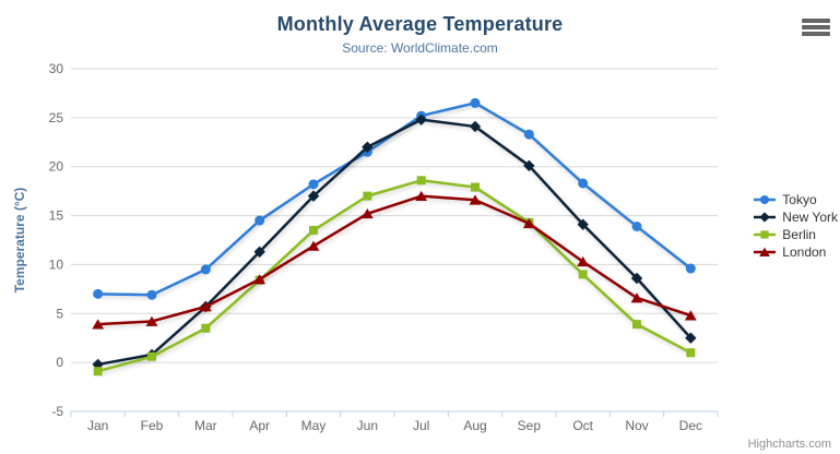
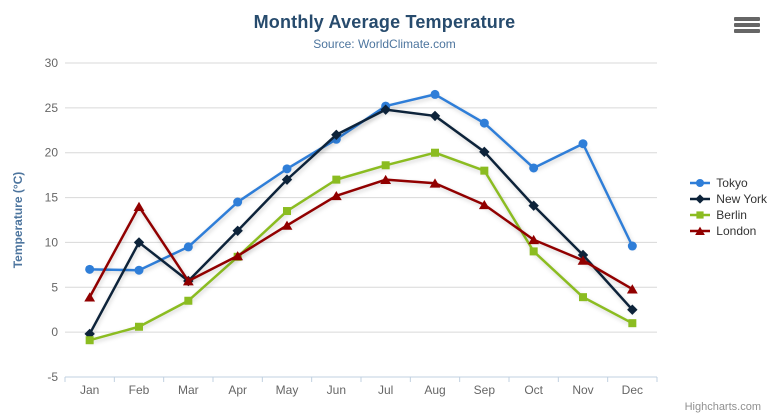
New York/Feb: 1 -> 10
London/Feb: 4 -> 14
Berlin/Aug: 18 -> 20
Berlin/Sep: 14 -> 18
Tokyo/Nov: 14 -> 21
London/Nov: 7 -> 8
